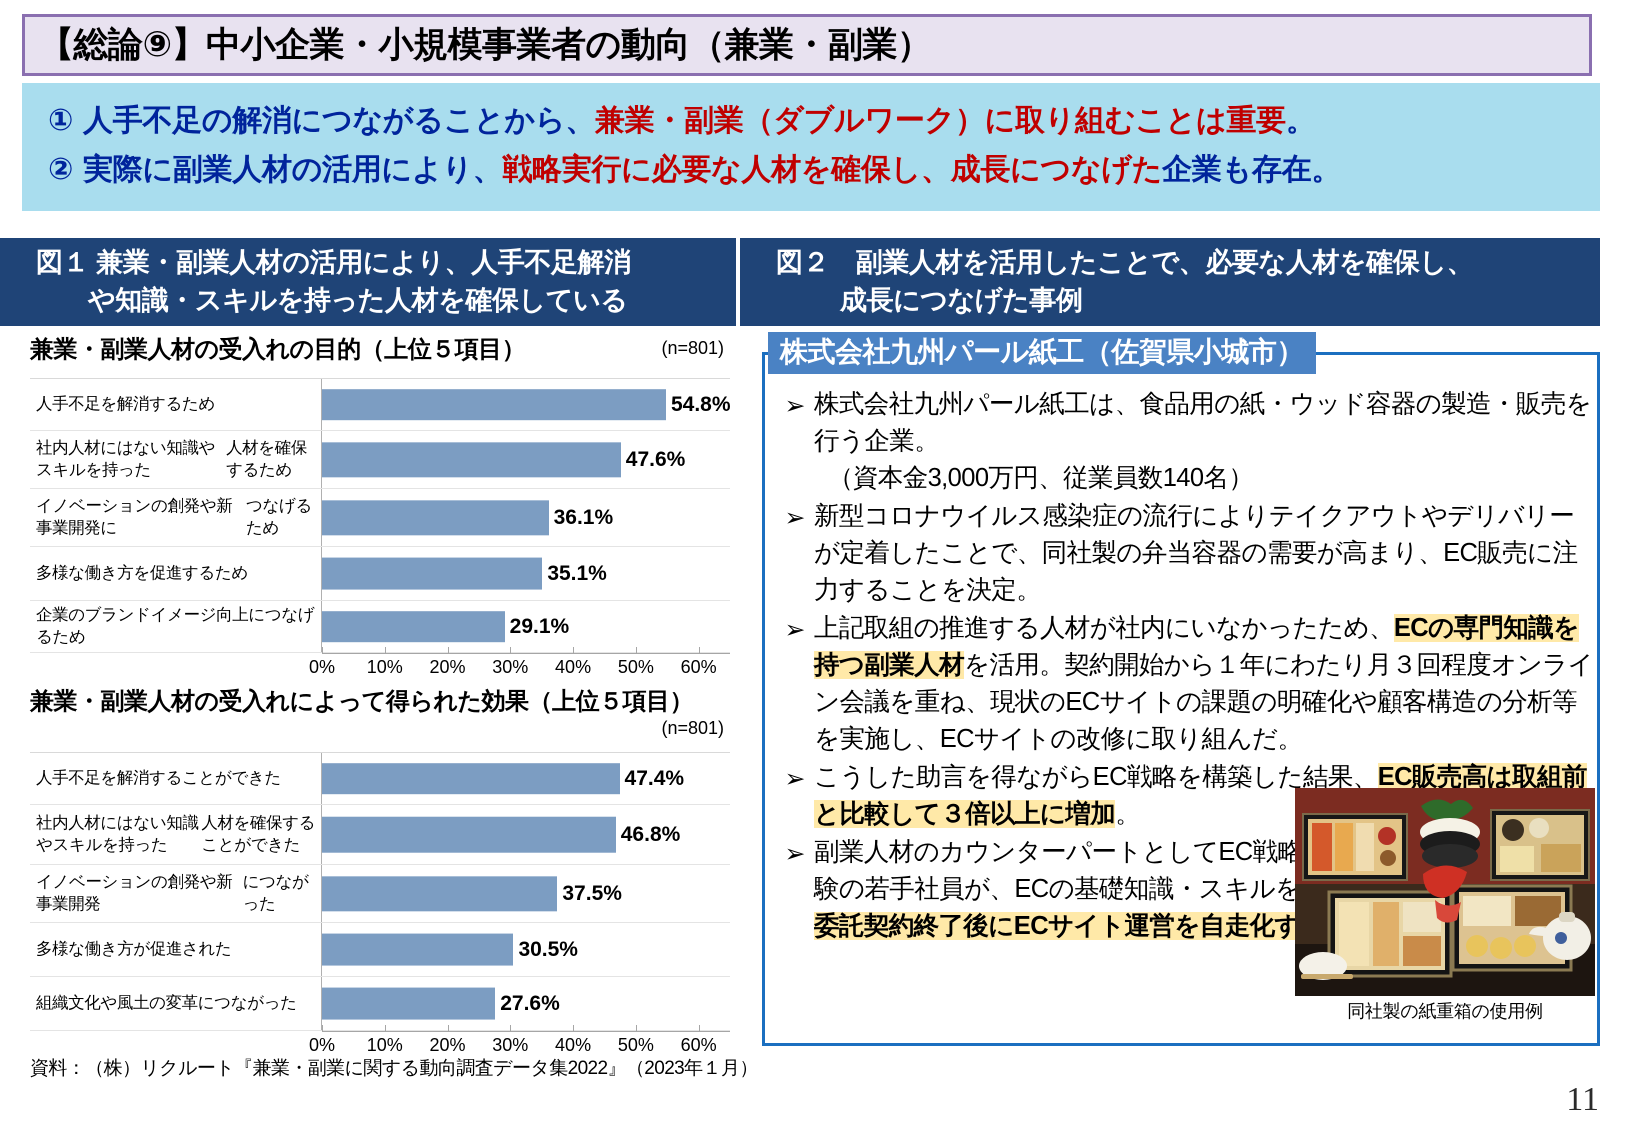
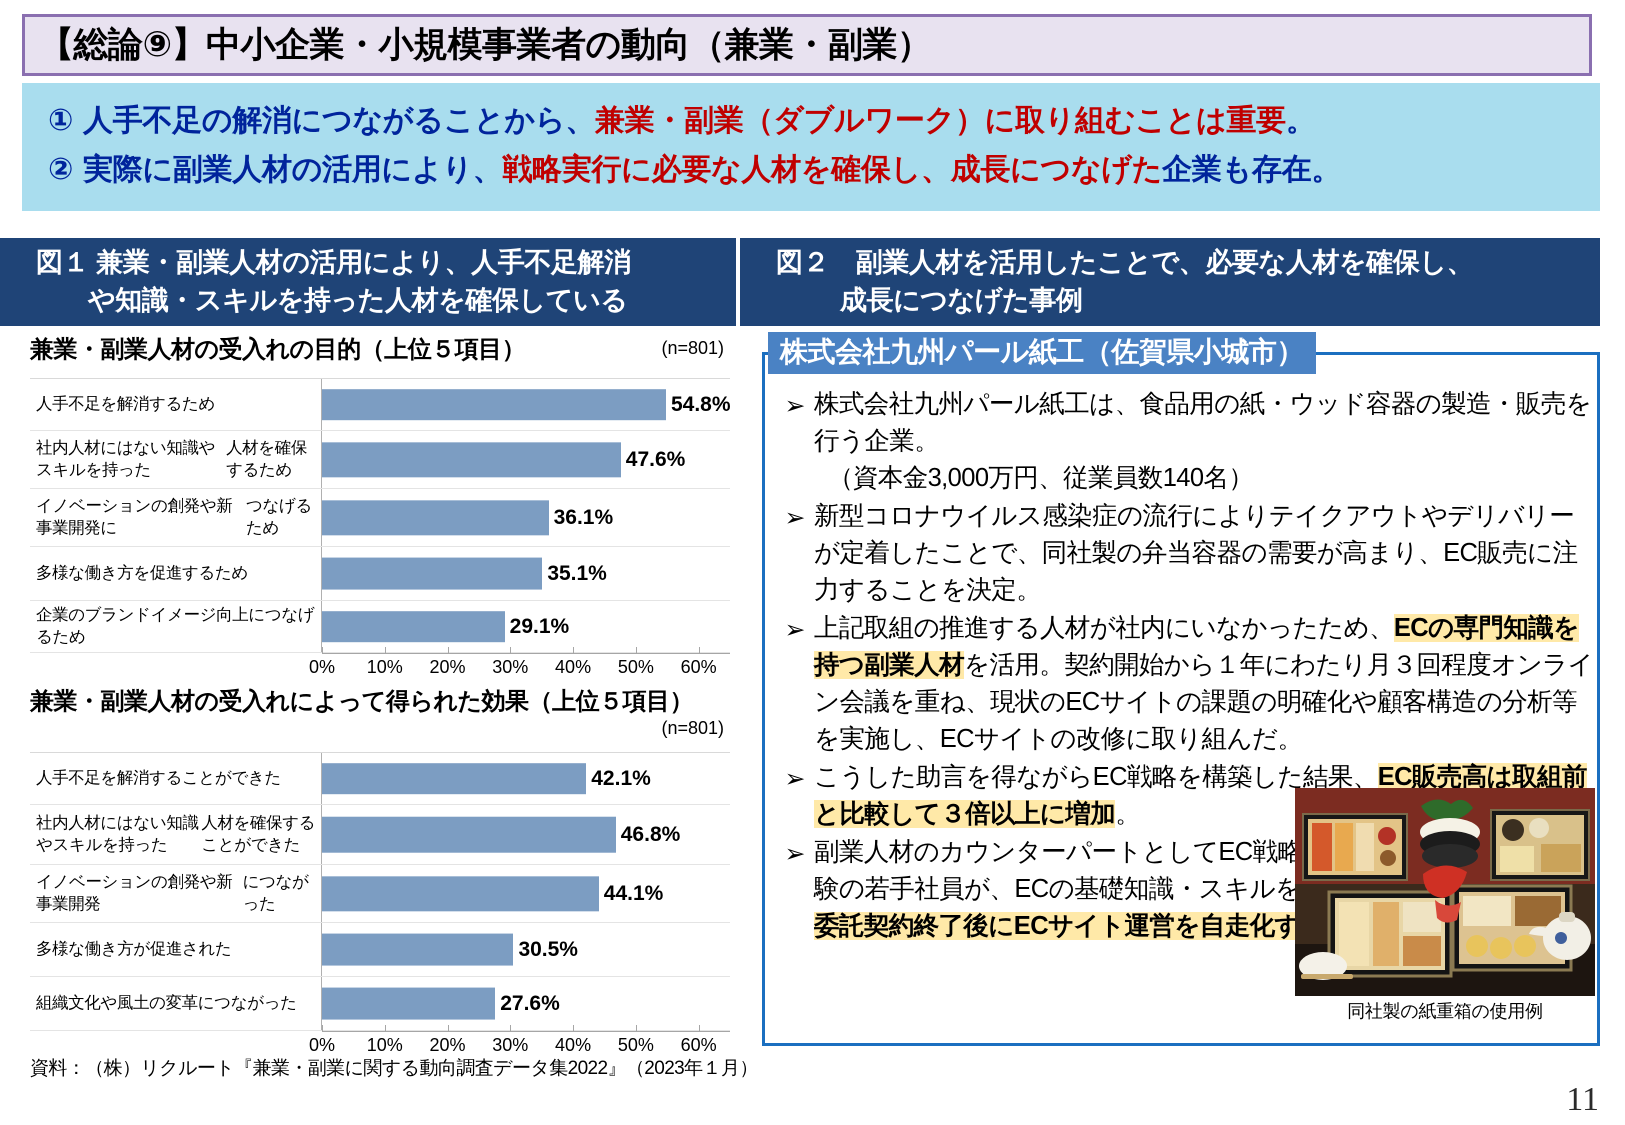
兼業・副業人材の受入れによって得られた効果（上位５項目）/人手不足を解消することができた: 47.4% -> 42.1%
兼業・副業人材の受入れによって得られた効果（上位５項目）/イノベーションの創発や新事業開発 につながった: 37.5% -> 44.1%
